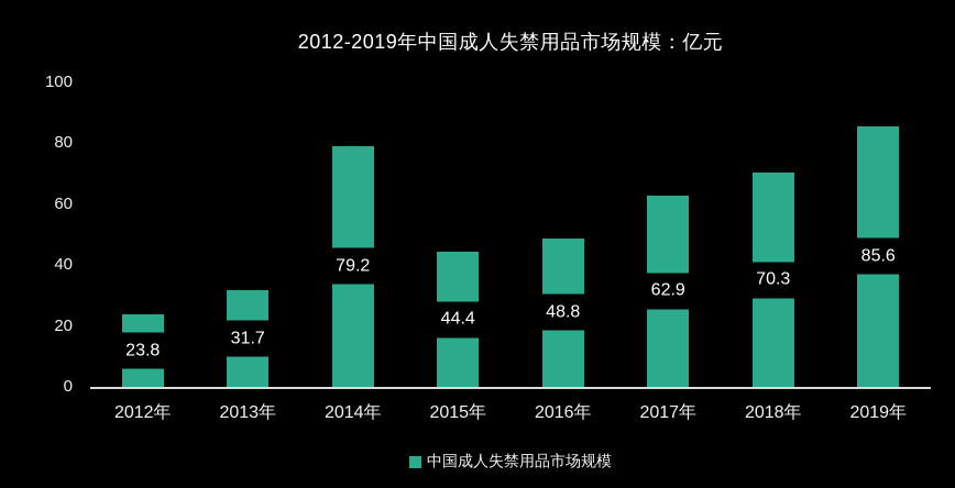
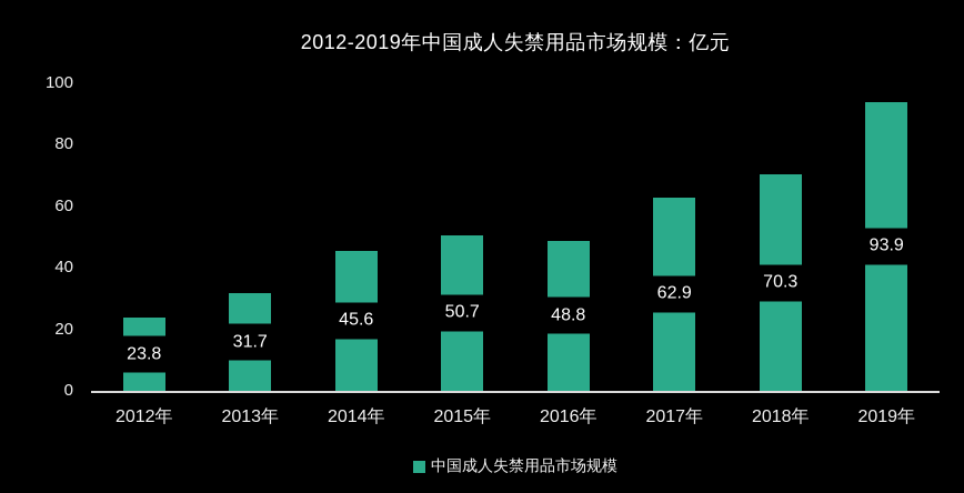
2014年: 79.2 -> 45.6
2015年: 44.4 -> 50.7
2019年: 85.6 -> 93.9
